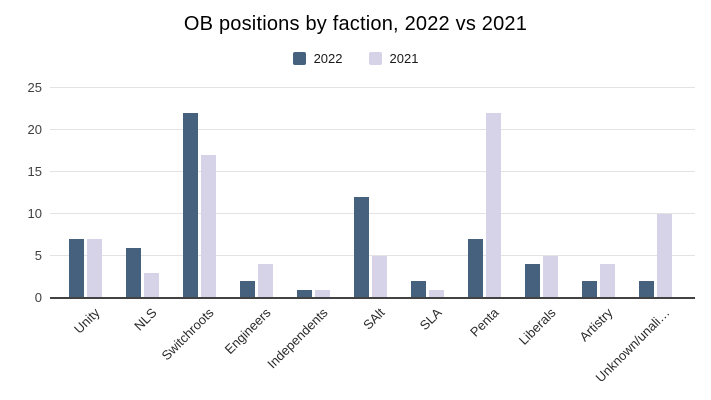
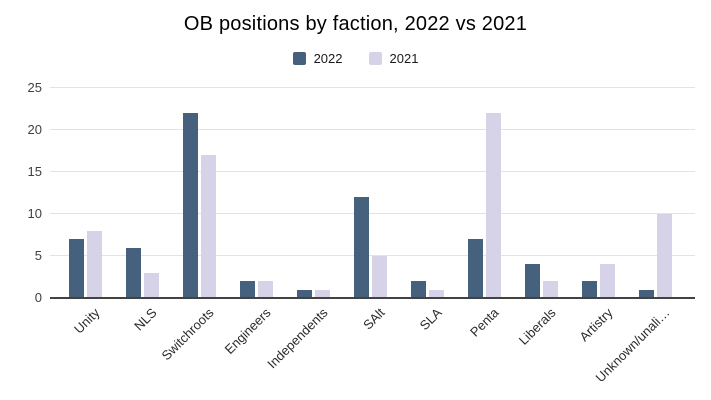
2021/Unity: 7 -> 8
2021/Engineers: 4 -> 2
2021/Liberals: 5 -> 2
2022/Unknown/unali…: 2 -> 1
